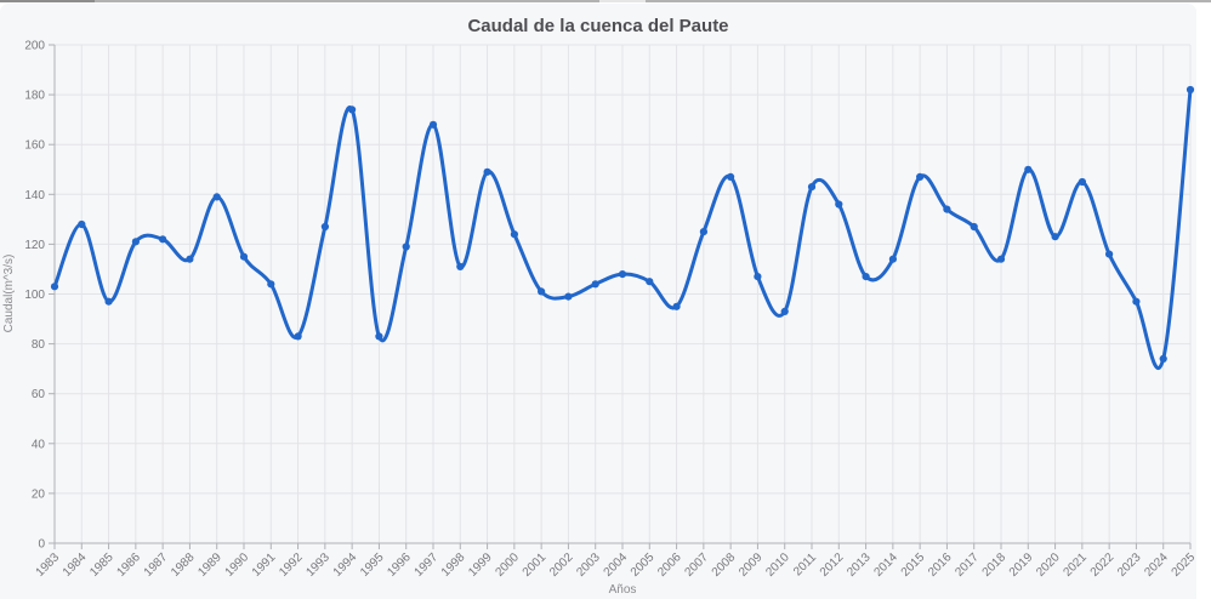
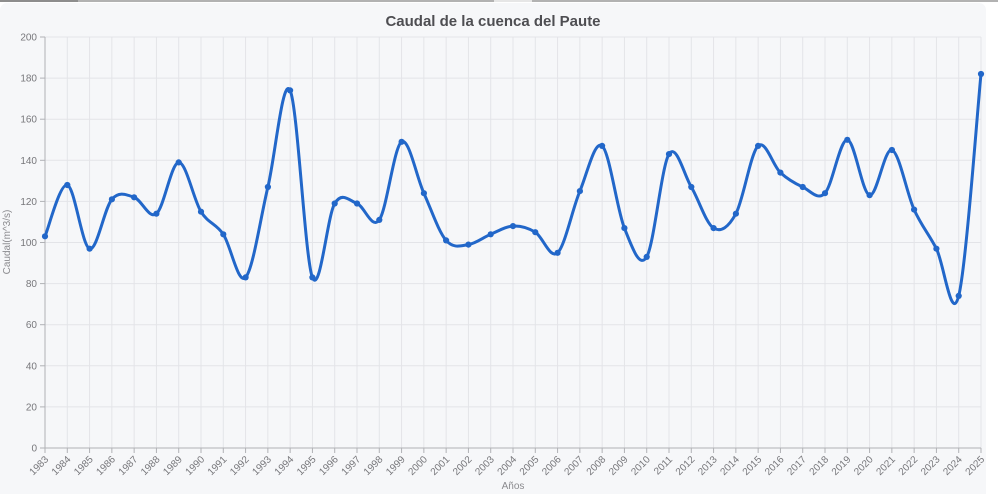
1997: 168 -> 119
2012: 136 -> 127
2018: 114 -> 124
